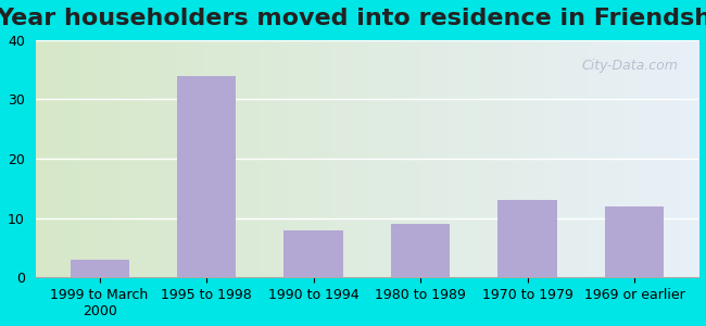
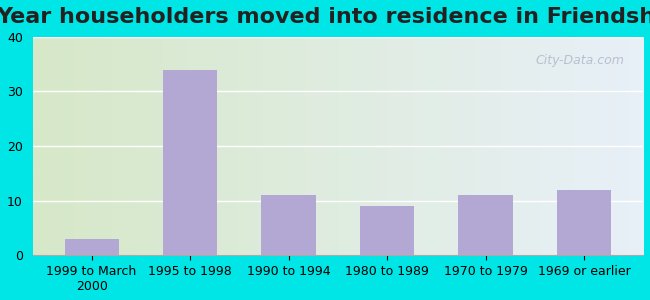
1990 to 1994: 8 -> 11
1970 to 1979: 13 -> 11
